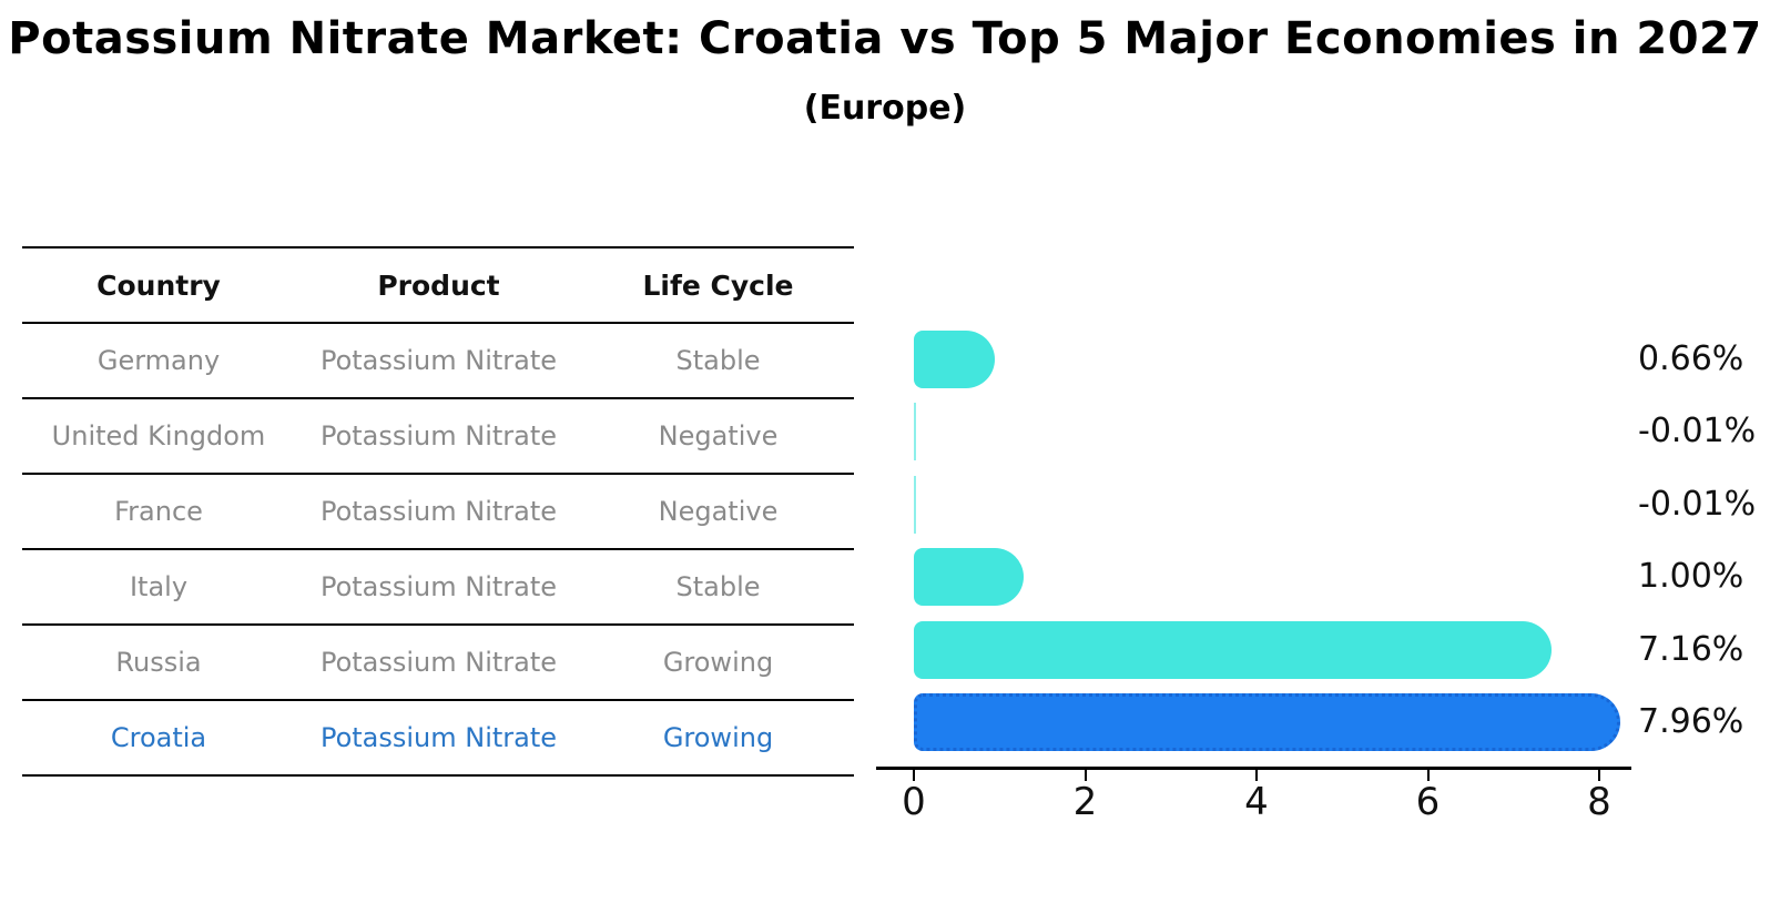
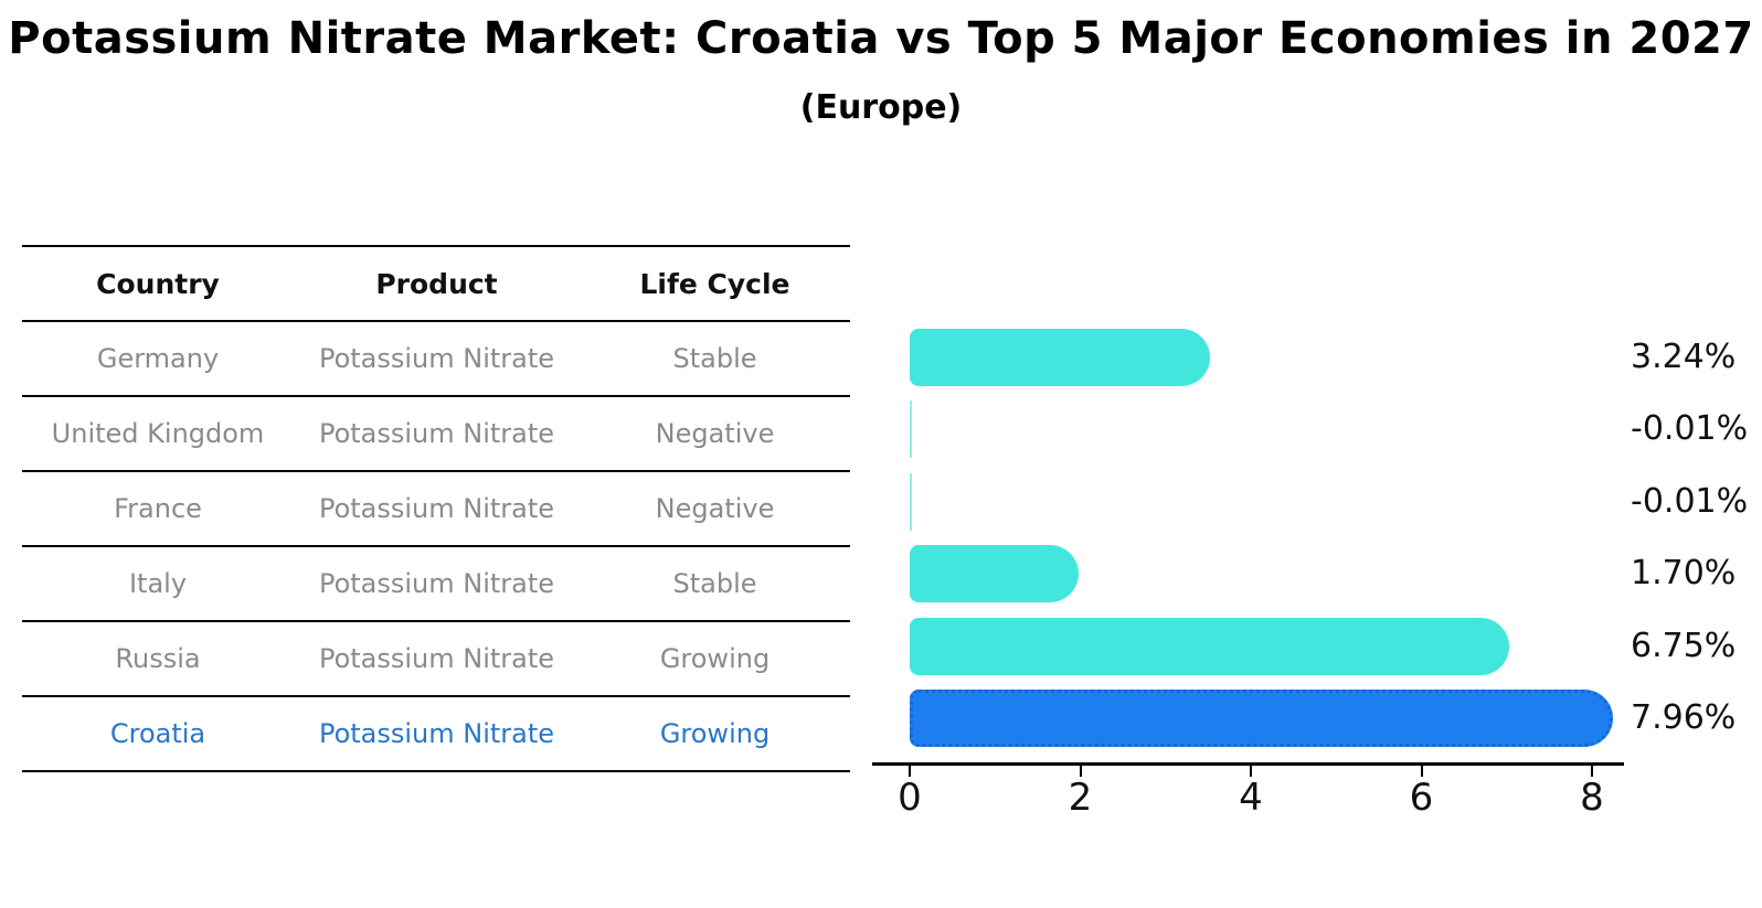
Germany: 0.66% -> 3.24%
Italy: 1.00% -> 1.70%
Russia: 7.16% -> 6.75%
